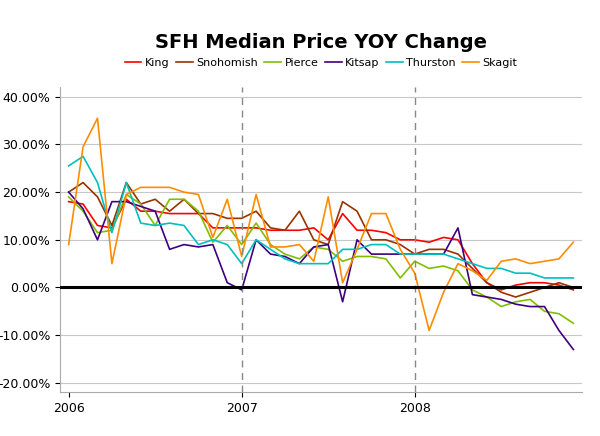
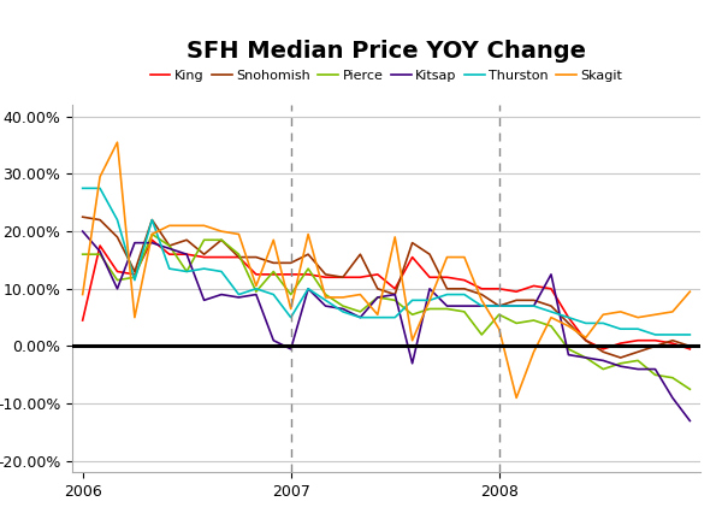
King/2006: 18.0% -> 4.5%
Snohomish/2006: 20.0% -> 22.5%
Pierce/2006: 19.0% -> 16.0%
Thurston/2006: 25.5% -> 27.5%
